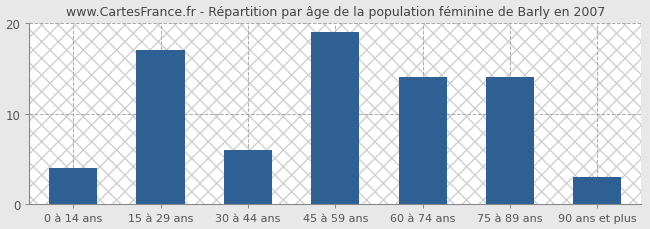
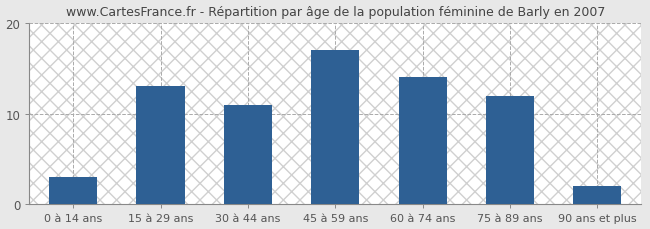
0 à 14 ans: 4 -> 3
15 à 29 ans: 17 -> 13
30 à 44 ans: 6 -> 11
45 à 59 ans: 19 -> 17
75 à 89 ans: 14 -> 12
90 ans et plus: 3 -> 2
